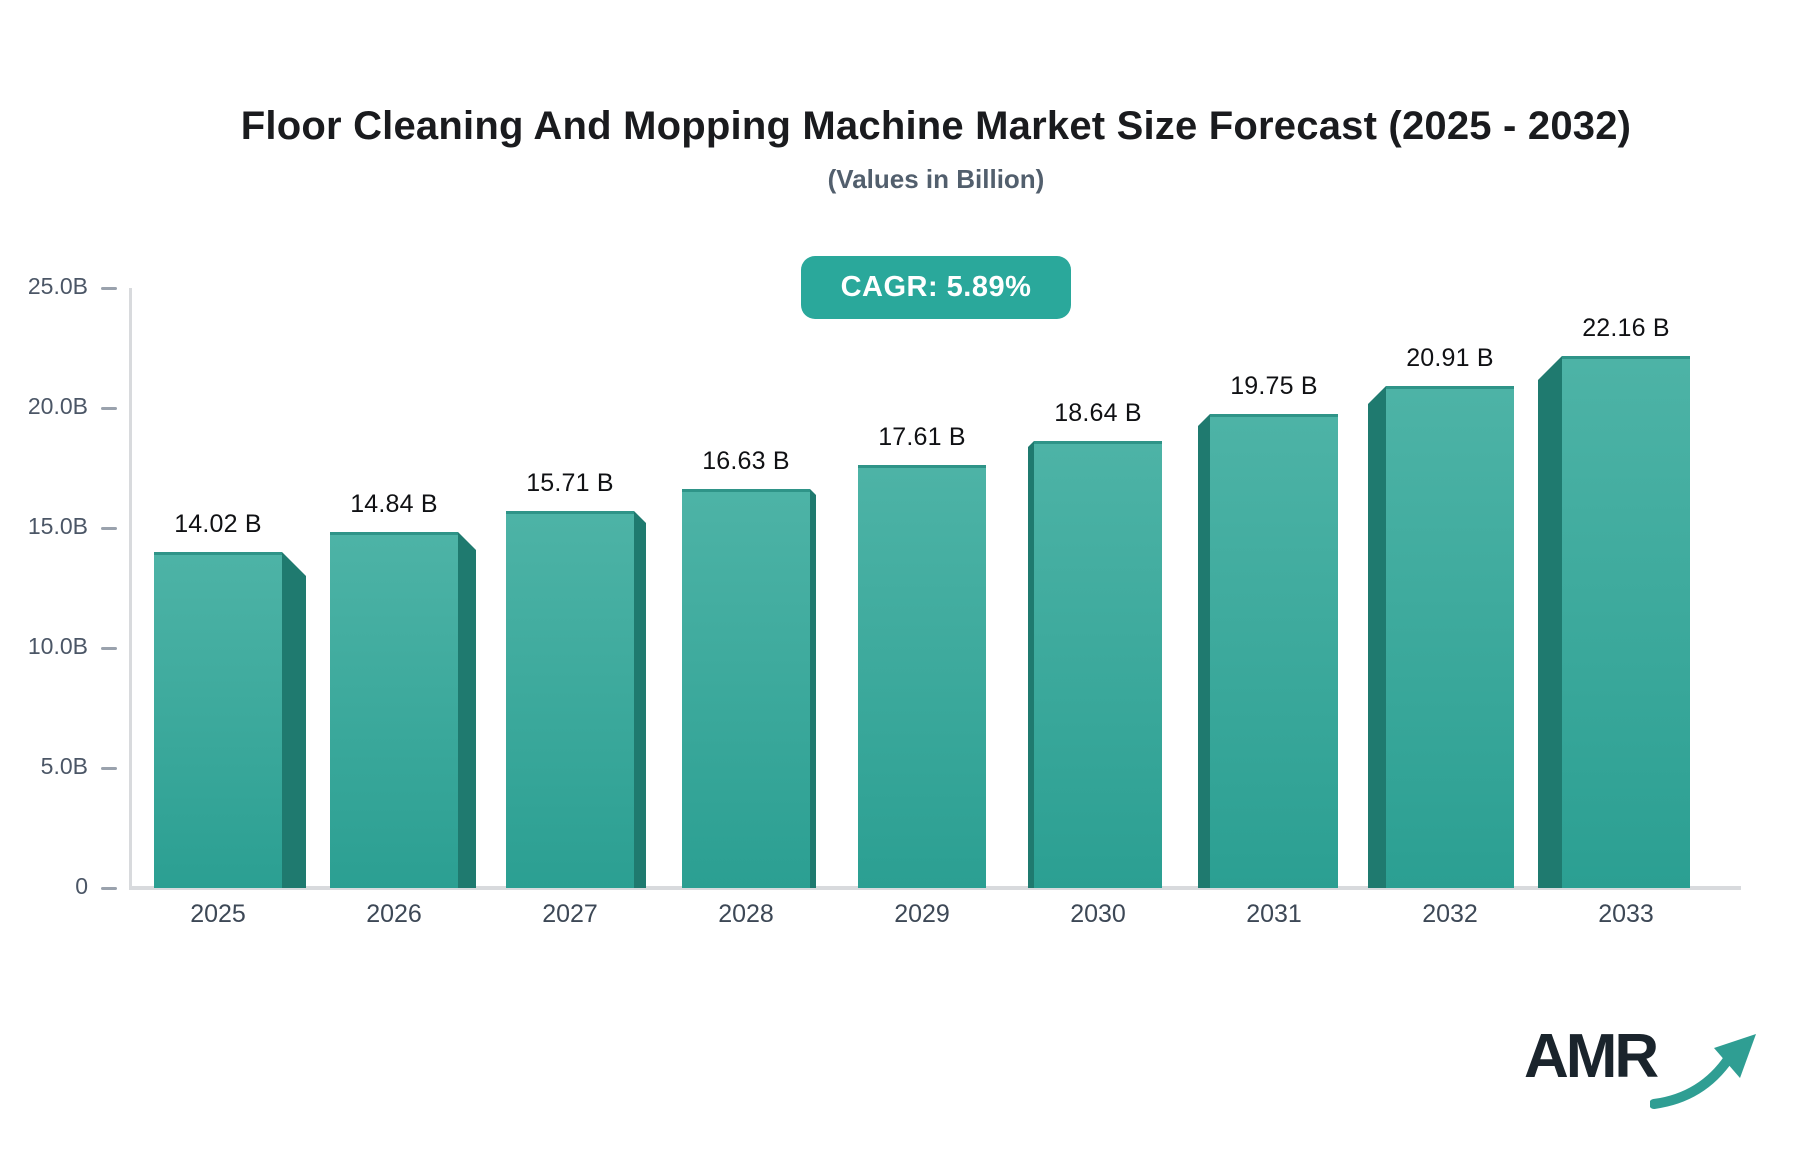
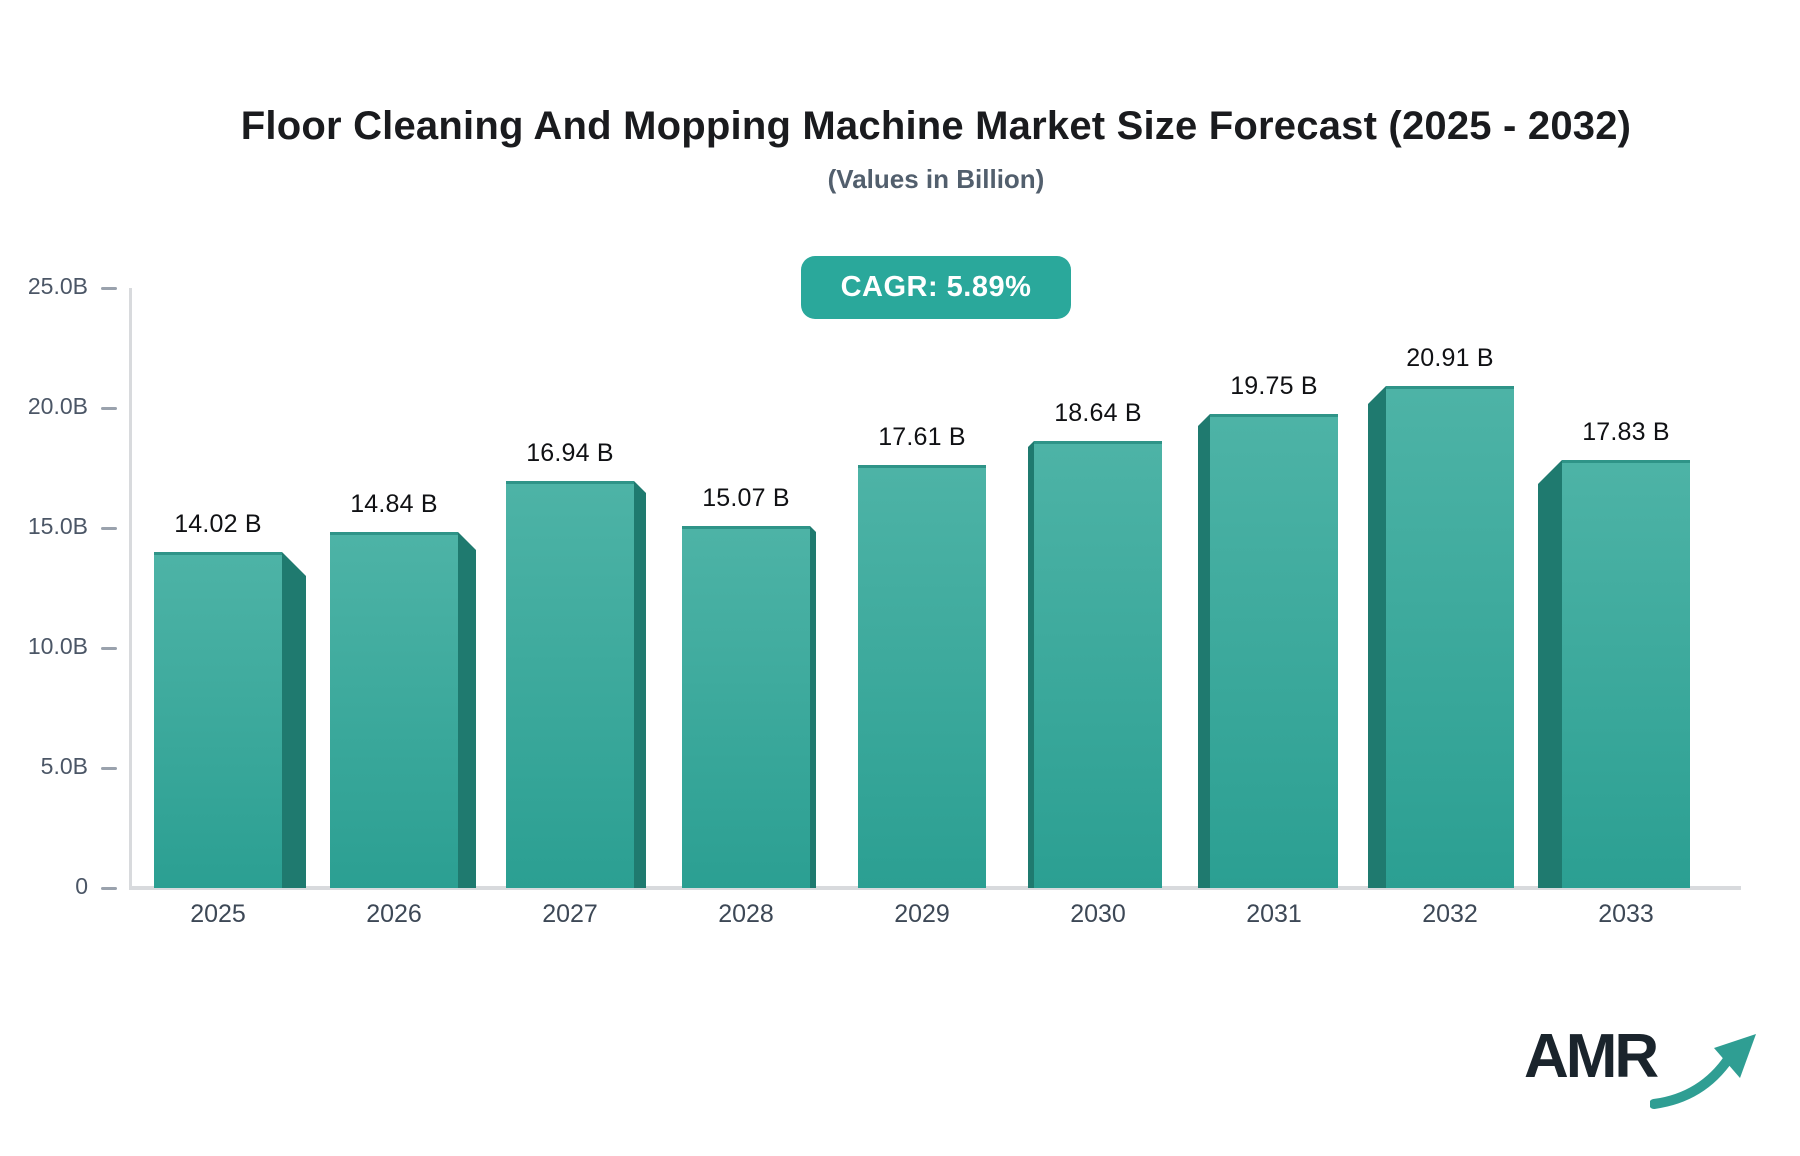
2027: 15.71 -> 16.94
2028: 16.63 -> 15.07
2033: 22.16 -> 17.83
